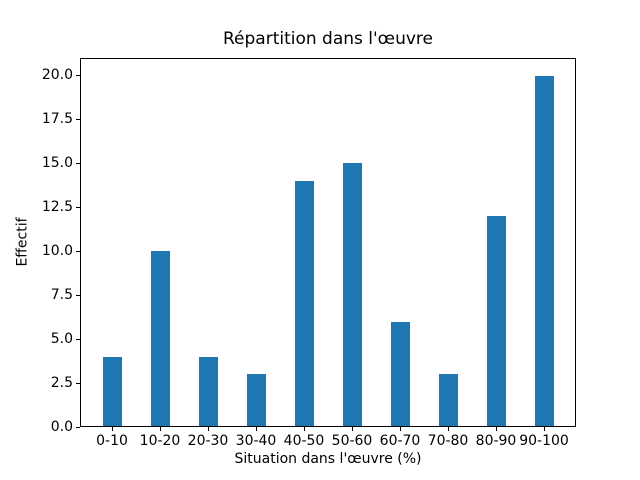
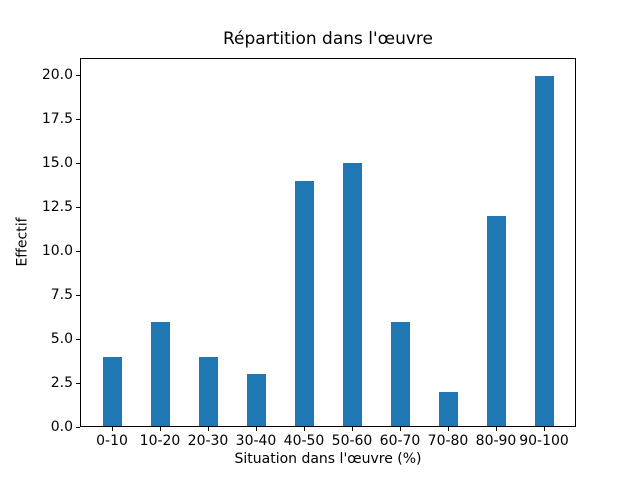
10-20: 10 -> 6
70-80: 3 -> 2
